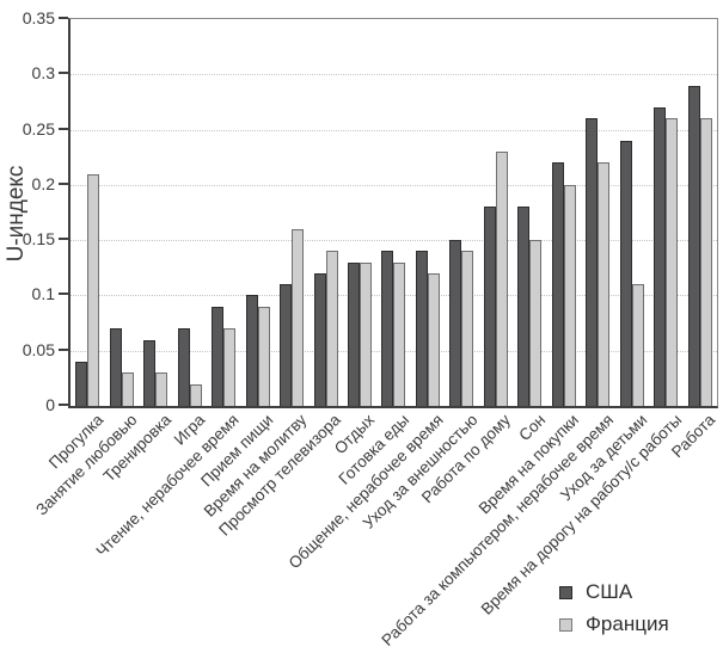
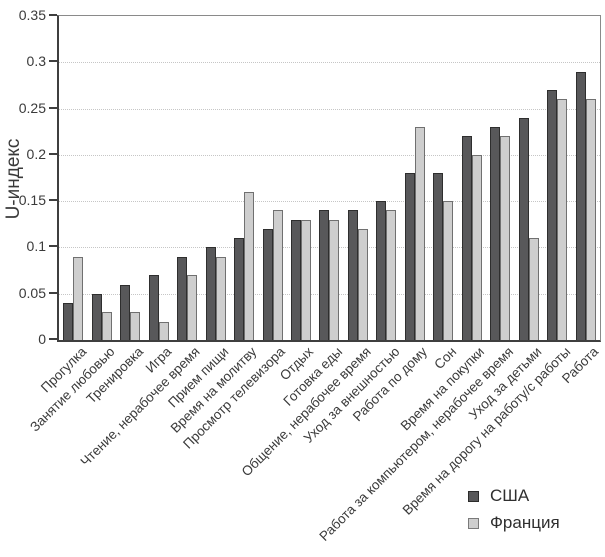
Франция/Прогулка: 0.21 -> 0.09
США/Занятие любовью: 0.07 -> 0.05
США/Работа за компьютером, нерабочее время: 0.26 -> 0.23
